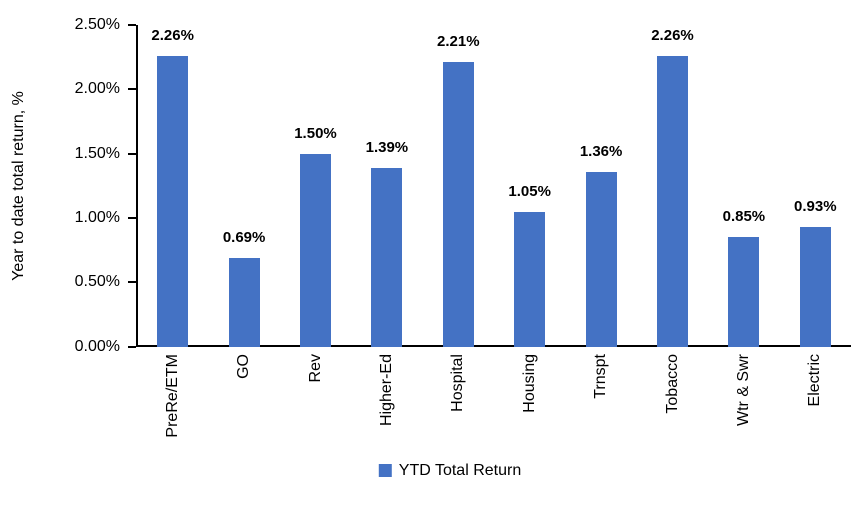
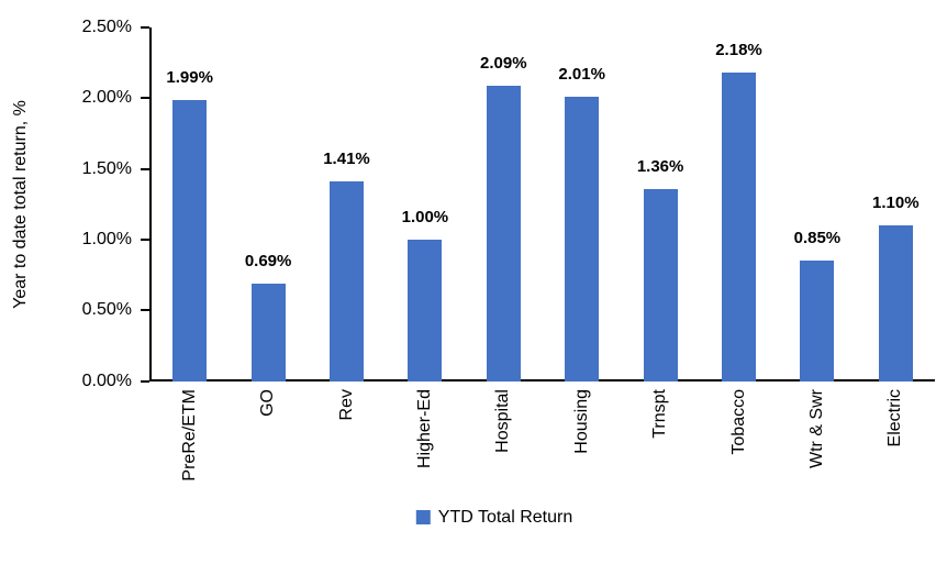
PreRe/ETM: 2.26% -> 1.99%
Rev: 1.50% -> 1.41%
Higher-Ed: 1.39% -> 1.00%
Hospital: 2.21% -> 2.09%
Housing: 1.05% -> 2.01%
Tobacco: 2.26% -> 2.18%
Electric: 0.93% -> 1.10%
